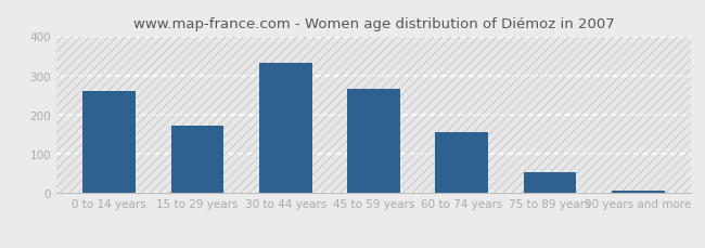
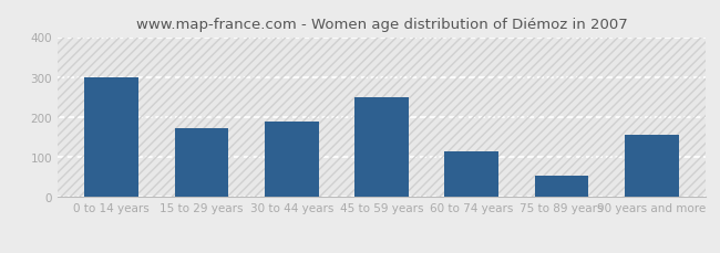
0 to 14 years: 260 -> 300
30 to 44 years: 333 -> 190
45 to 59 years: 266 -> 250
60 to 74 years: 157 -> 115
90 years and more: 7 -> 155
